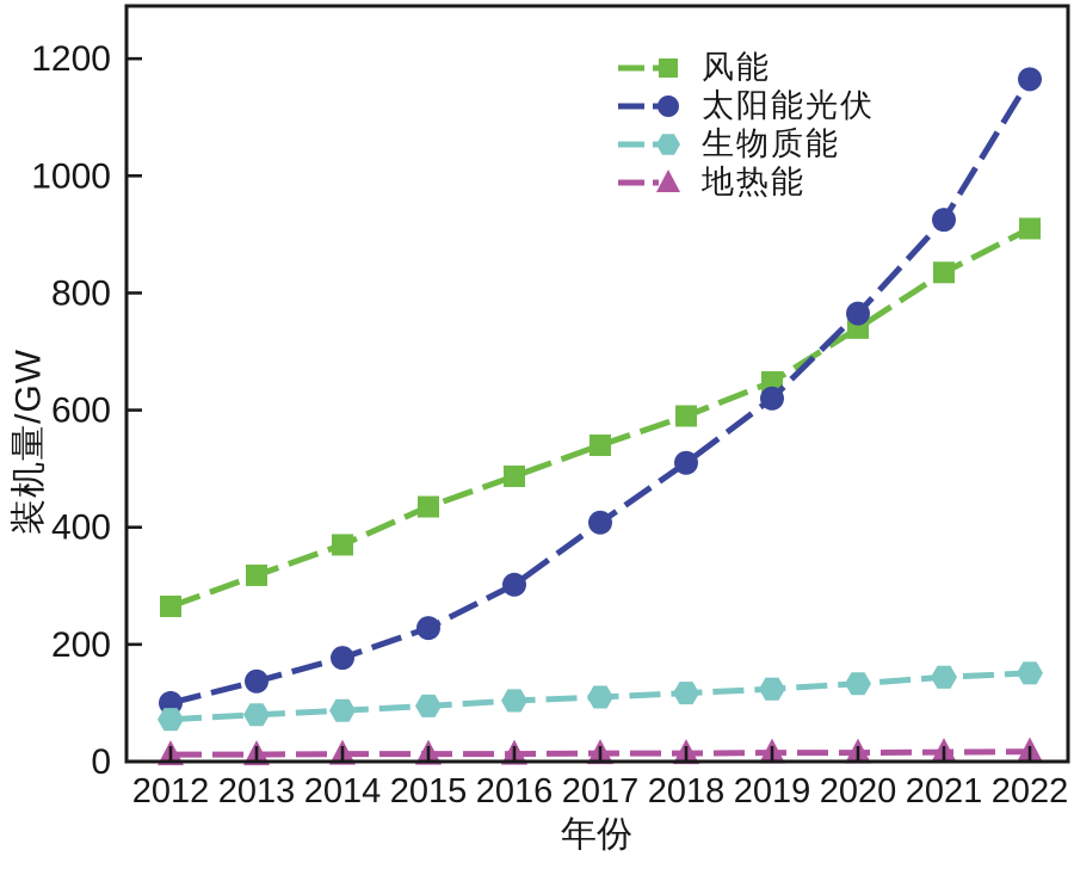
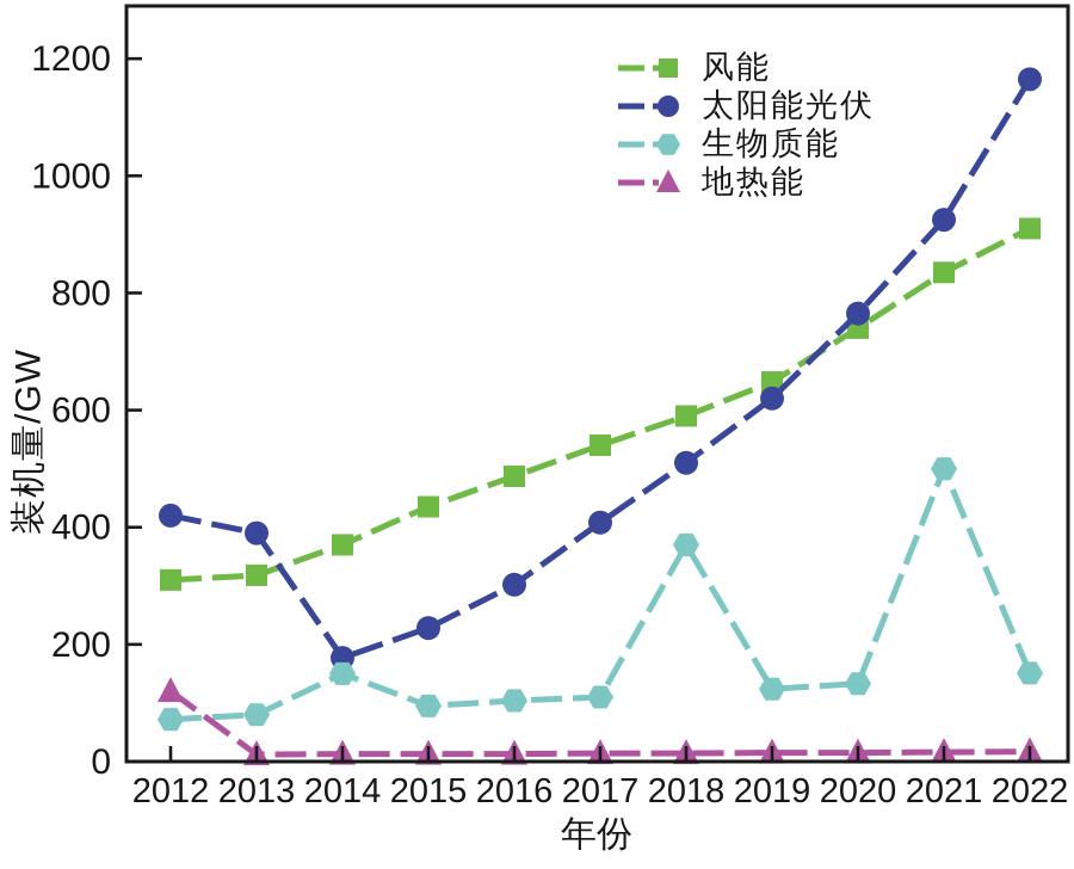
风能/2012: 260 -> 310
太阳能光伏/2012: 100 -> 420
地热能/2012: 10 -> 120
太阳能光伏/2013: 140 -> 390
生物质能/2014: 90 -> 150
生物质能/2018: 120 -> 370
生物质能/2021: 140 -> 500
